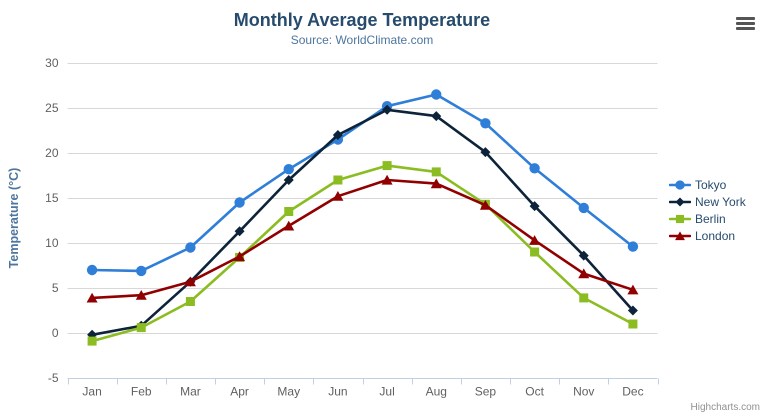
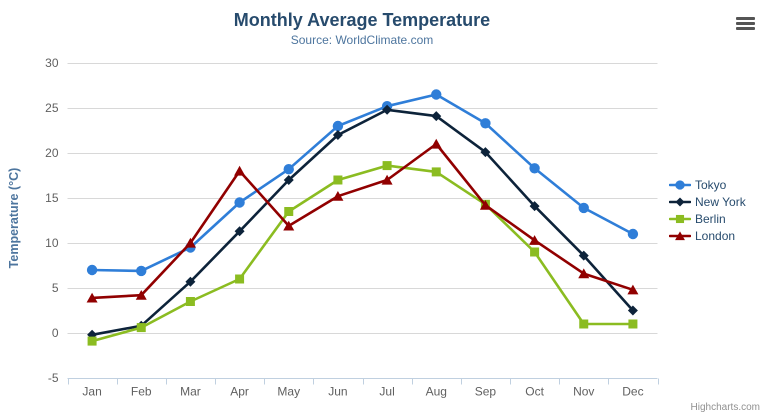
London/Mar: 6 -> 10
Berlin/Apr: 8 -> 6
London/Apr: 8 -> 18
Tokyo/Jun: 22 -> 23
London/Aug: 17 -> 21
Berlin/Nov: 4 -> 1
Tokyo/Dec: 10 -> 11
